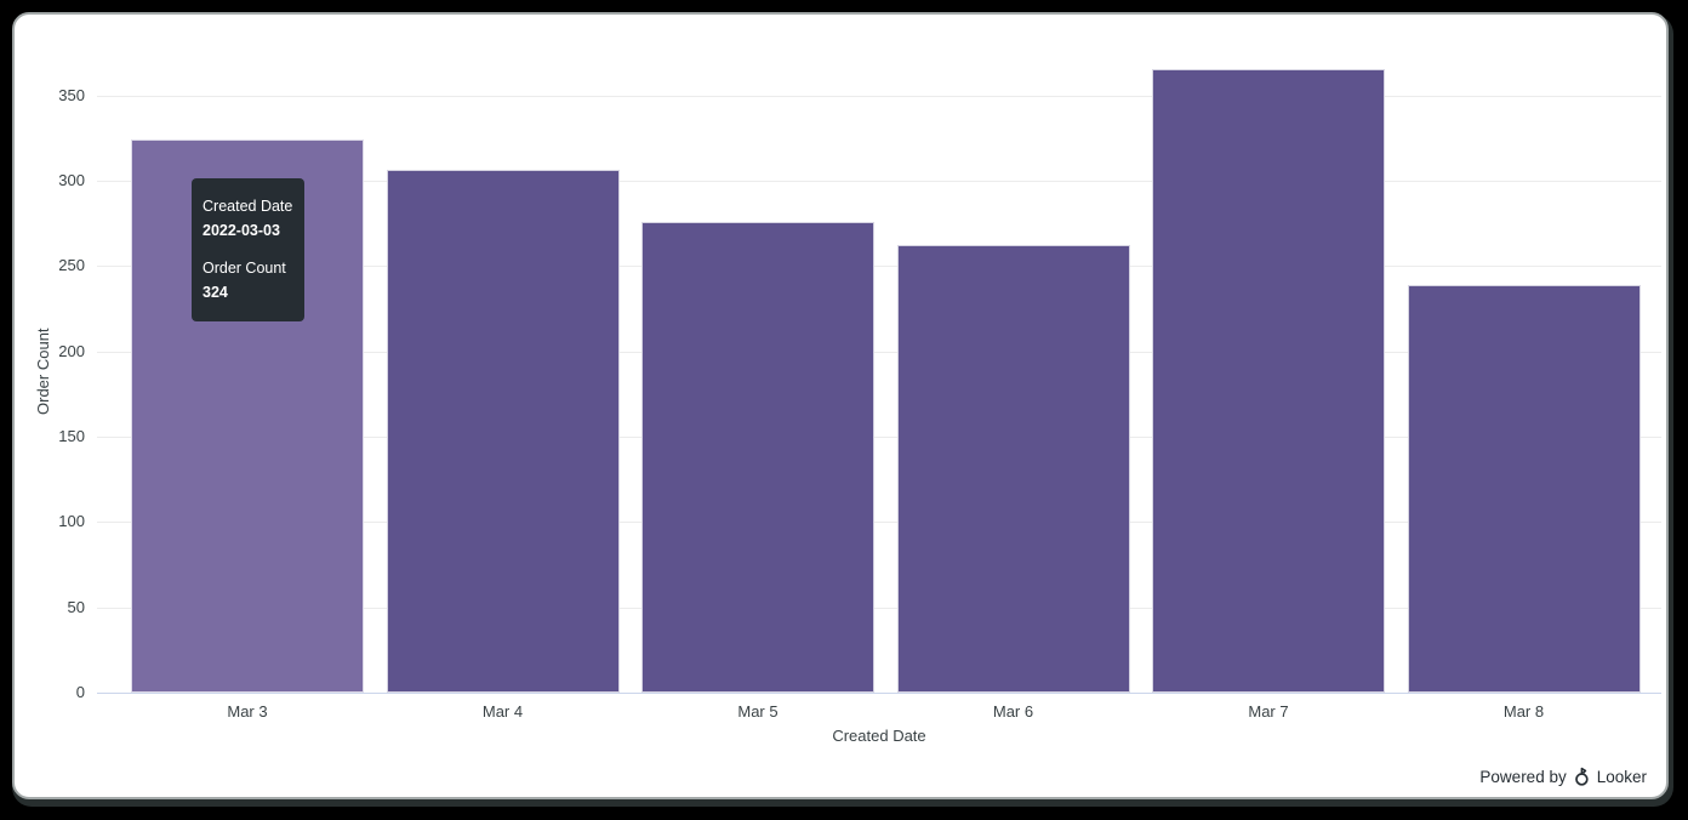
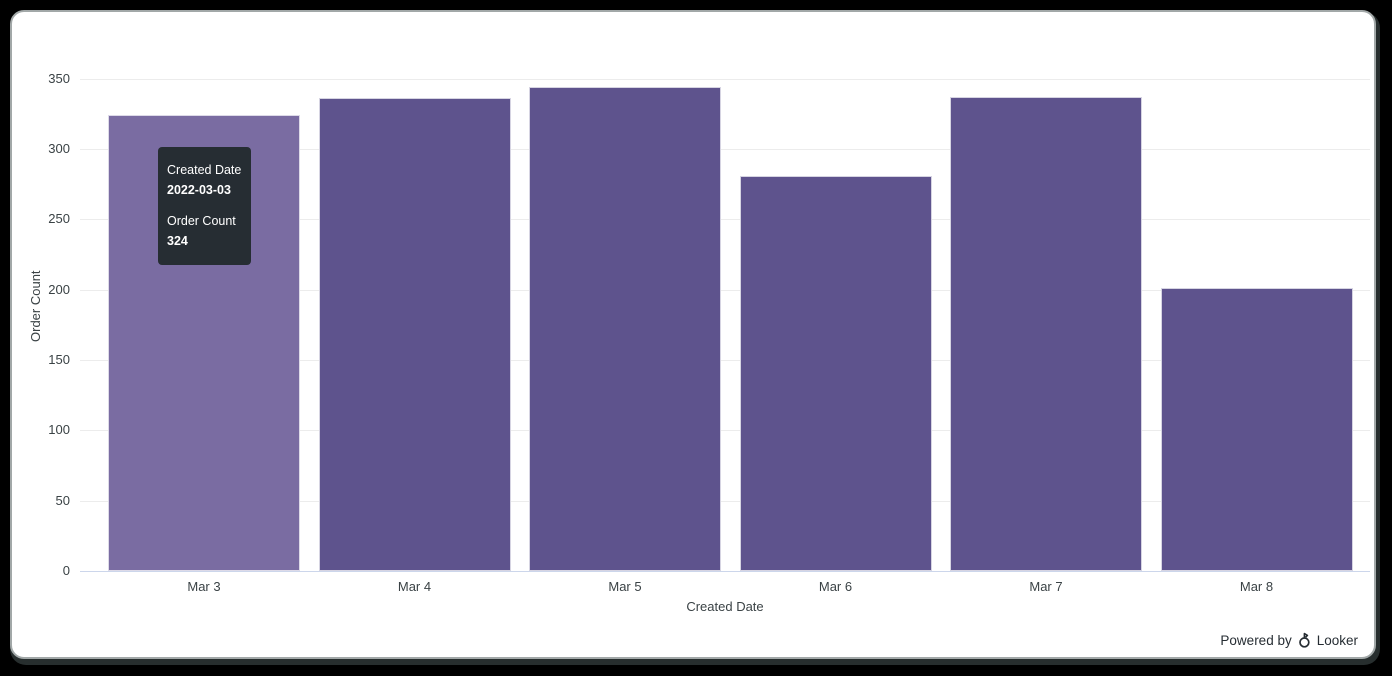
Mar 4: 306 -> 336
Mar 5: 276 -> 344
Mar 6: 262 -> 281
Mar 7: 365 -> 337
Mar 8: 239 -> 201
